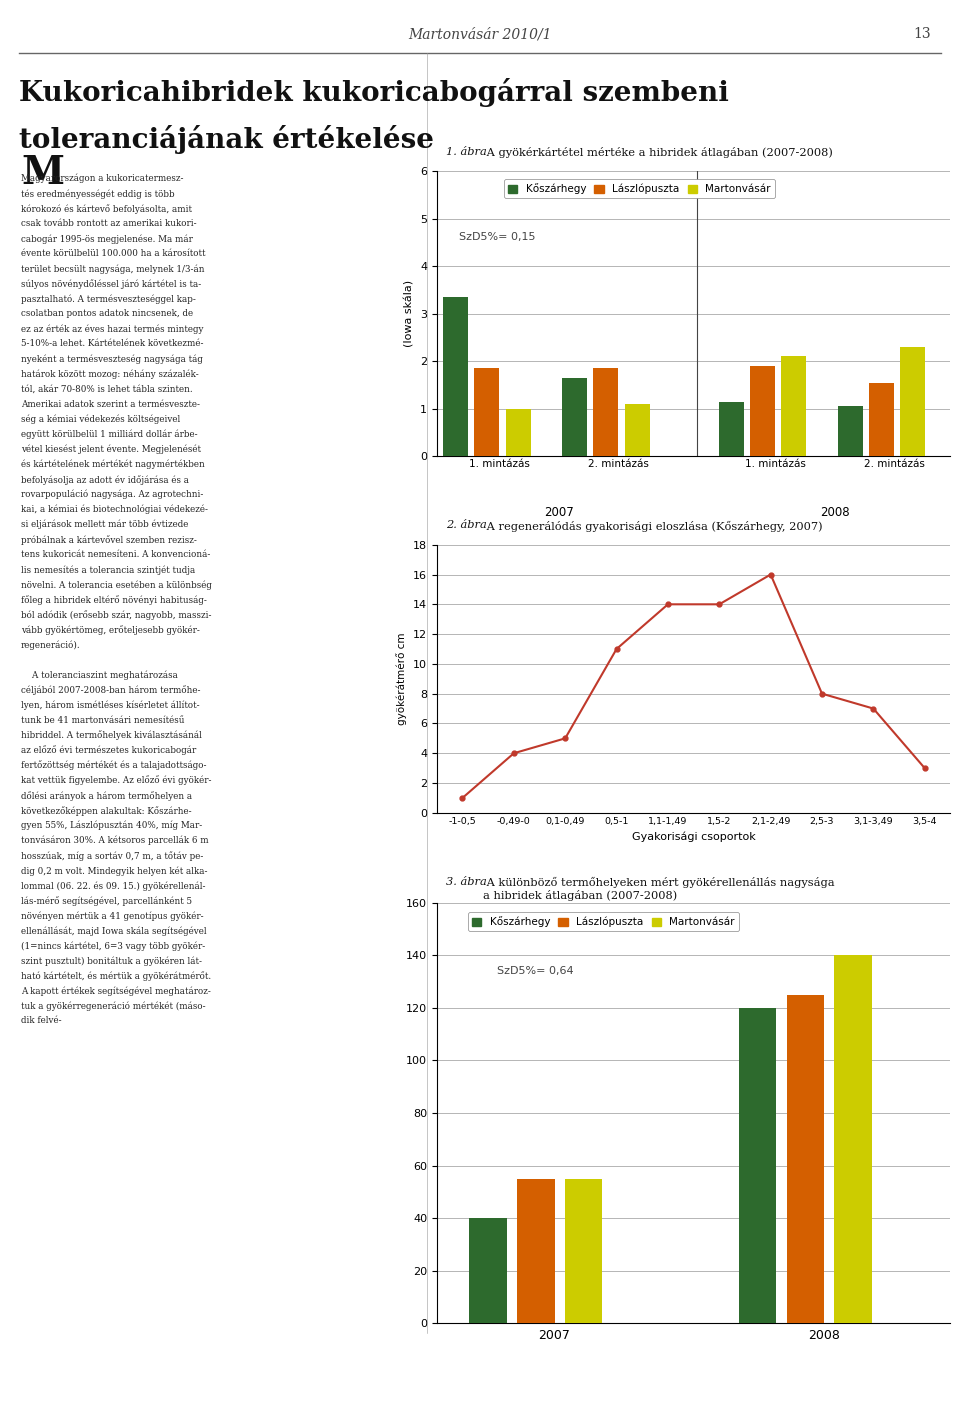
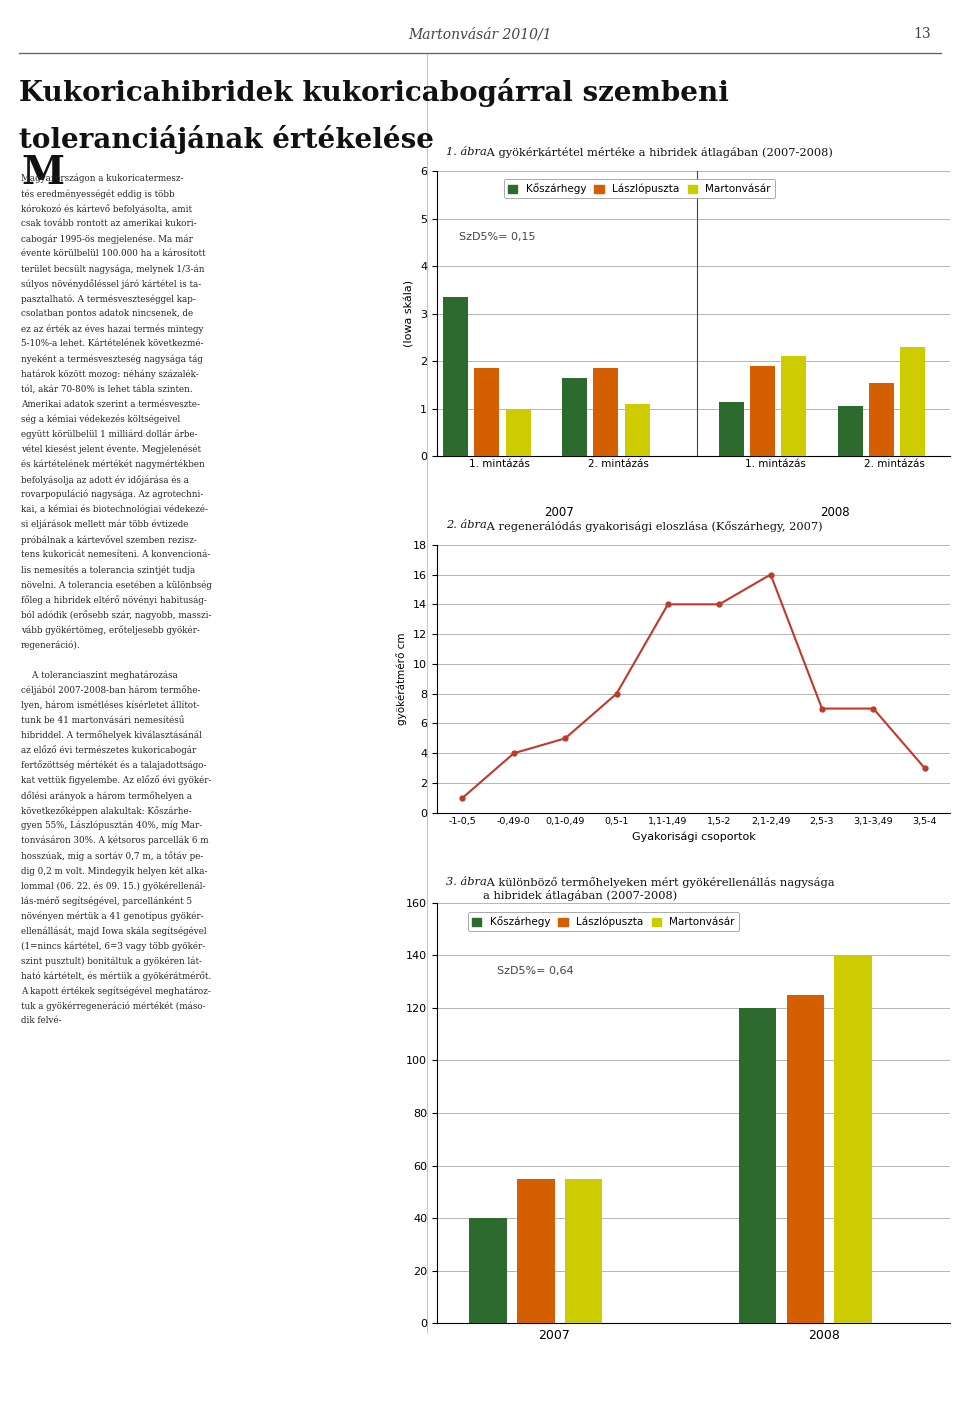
0,5-1: 11 -> 8
2,5-3: 8 -> 7
